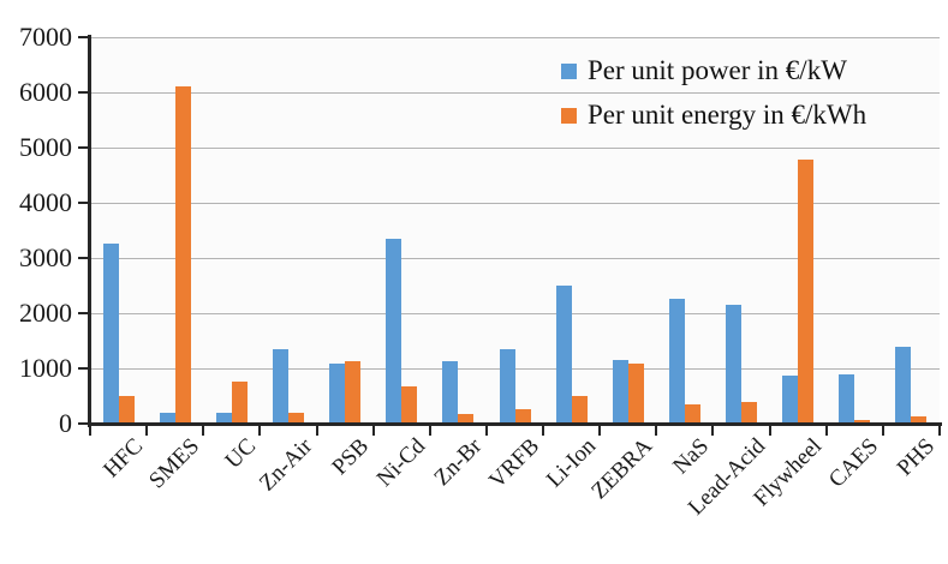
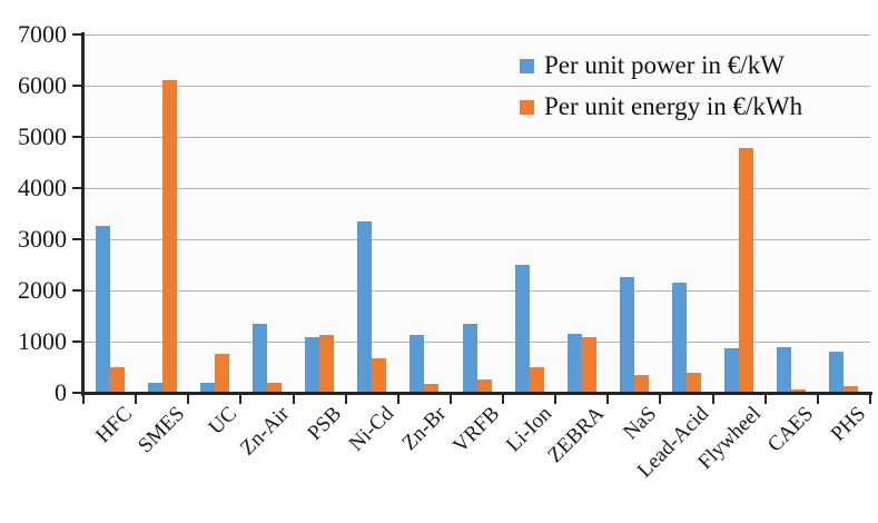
Per unit power in €/kW/PHS: 1400 -> 800
